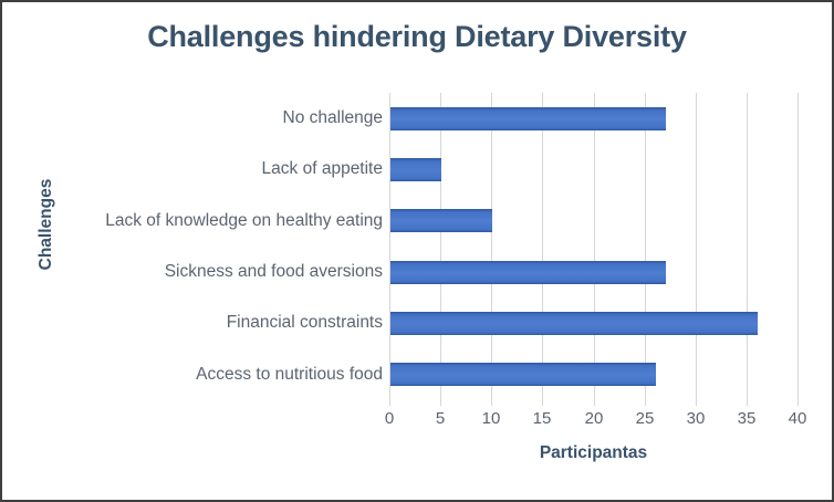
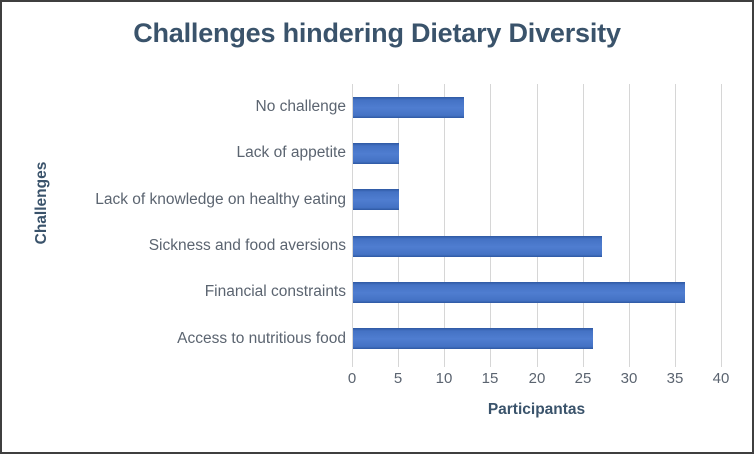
No challenge: 27 -> 12
Lack of knowledge on healthy eating: 10 -> 5
